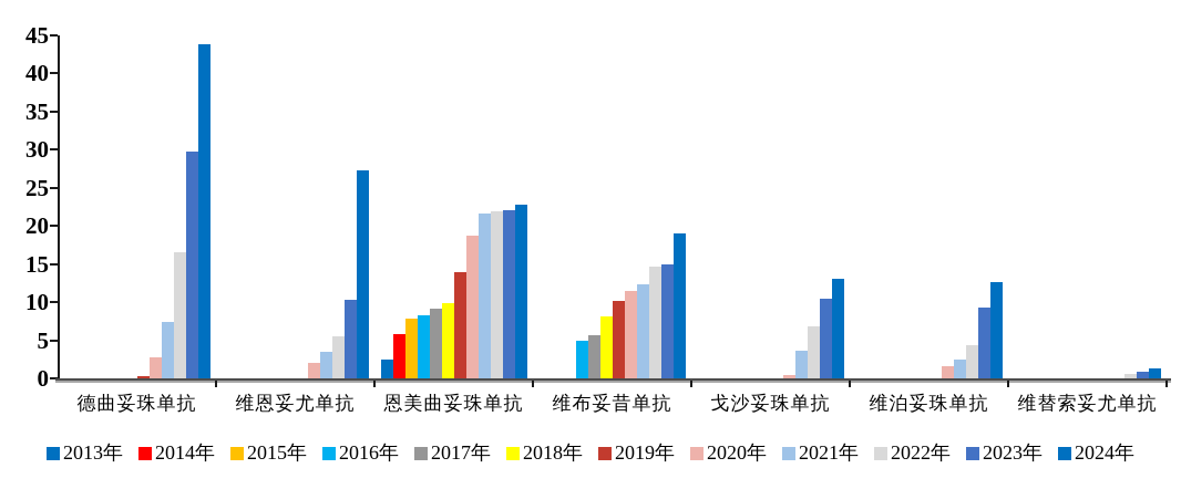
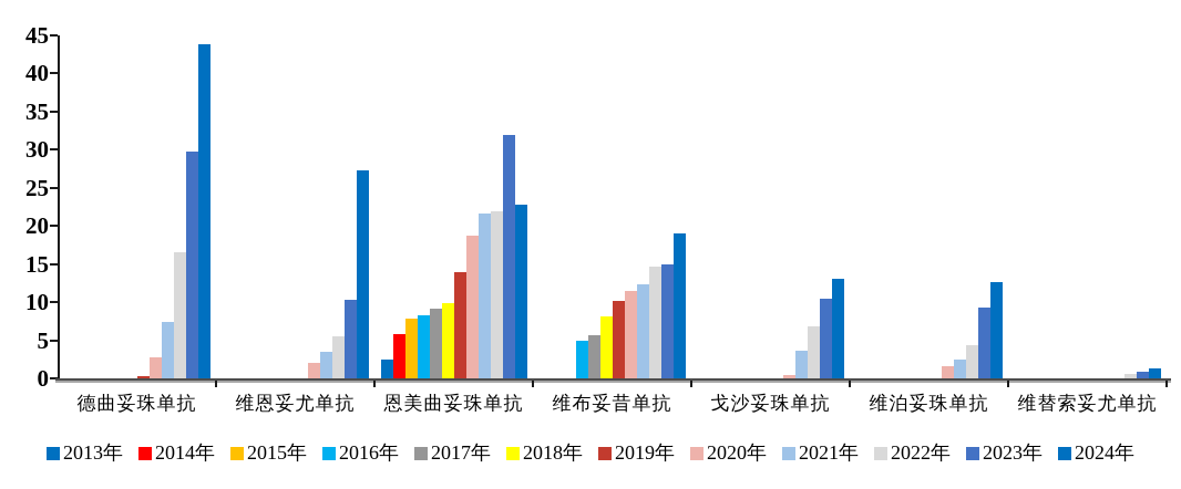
2023年/恩美曲妥珠单抗: 22 -> 32
